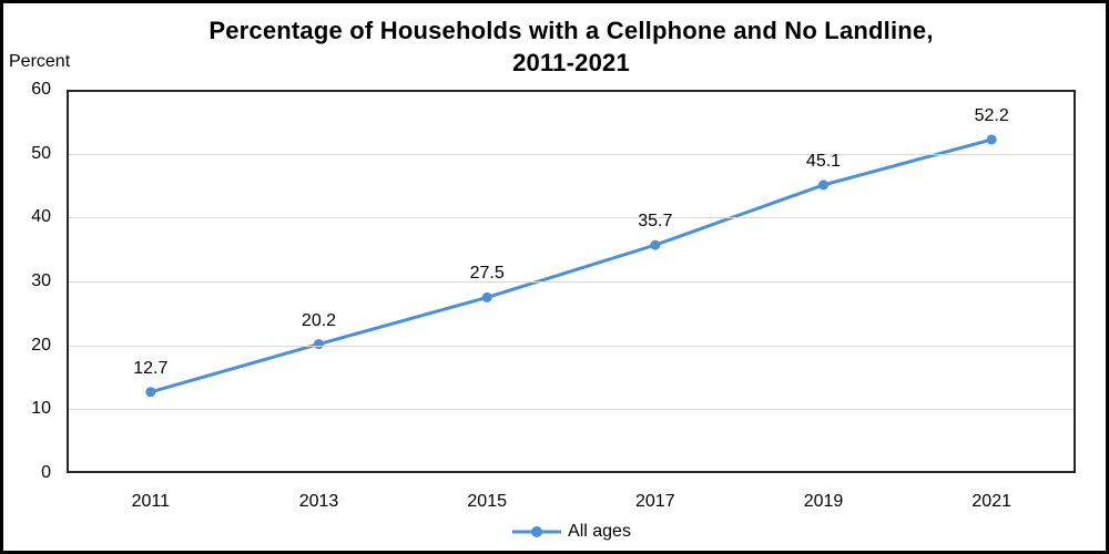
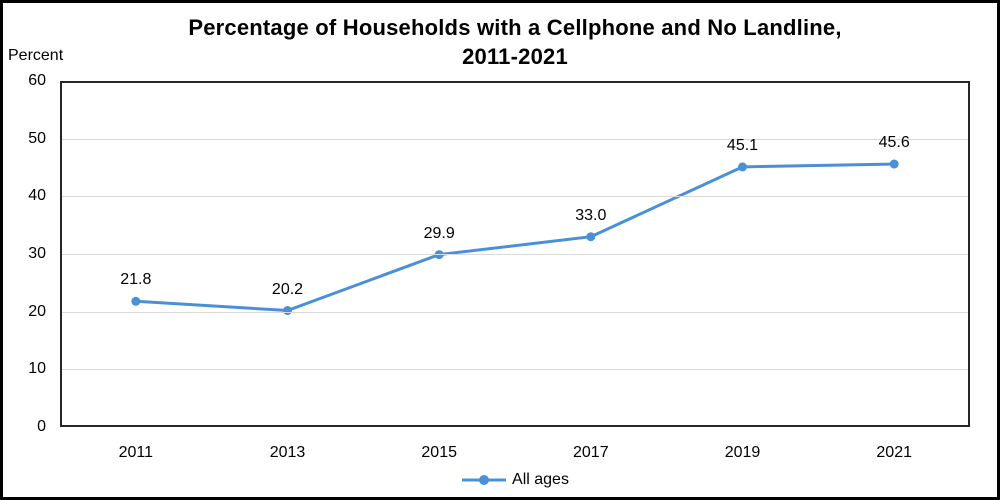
2011: 12.7 -> 21.8
2015: 27.5 -> 29.9
2017: 35.7 -> 33.0
2021: 52.2 -> 45.6
